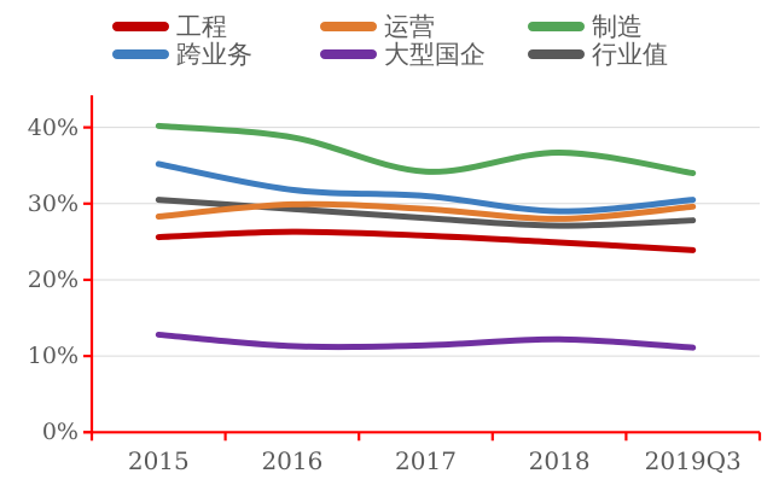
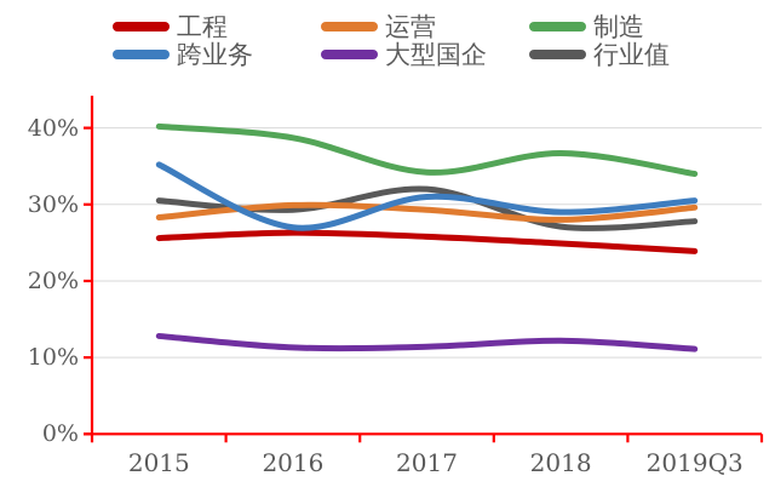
跨业务/2016: 32% -> 27%
行业值/2017: 28% -> 32%
